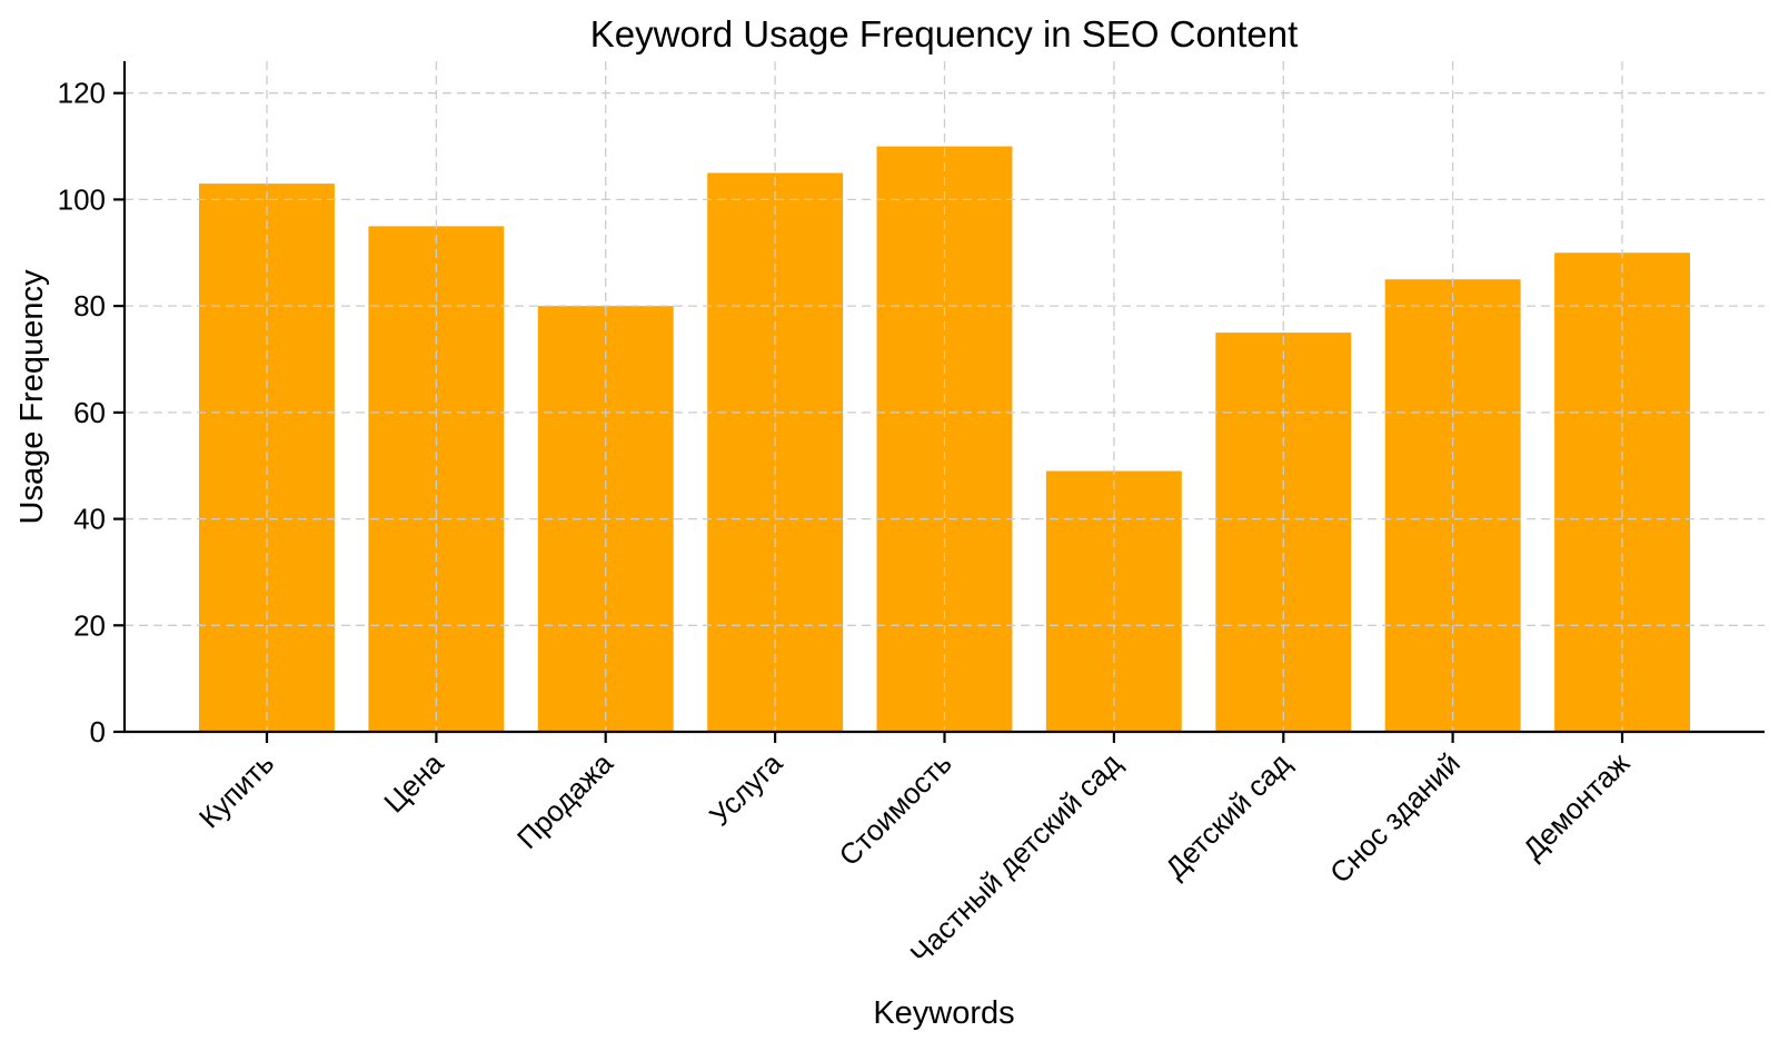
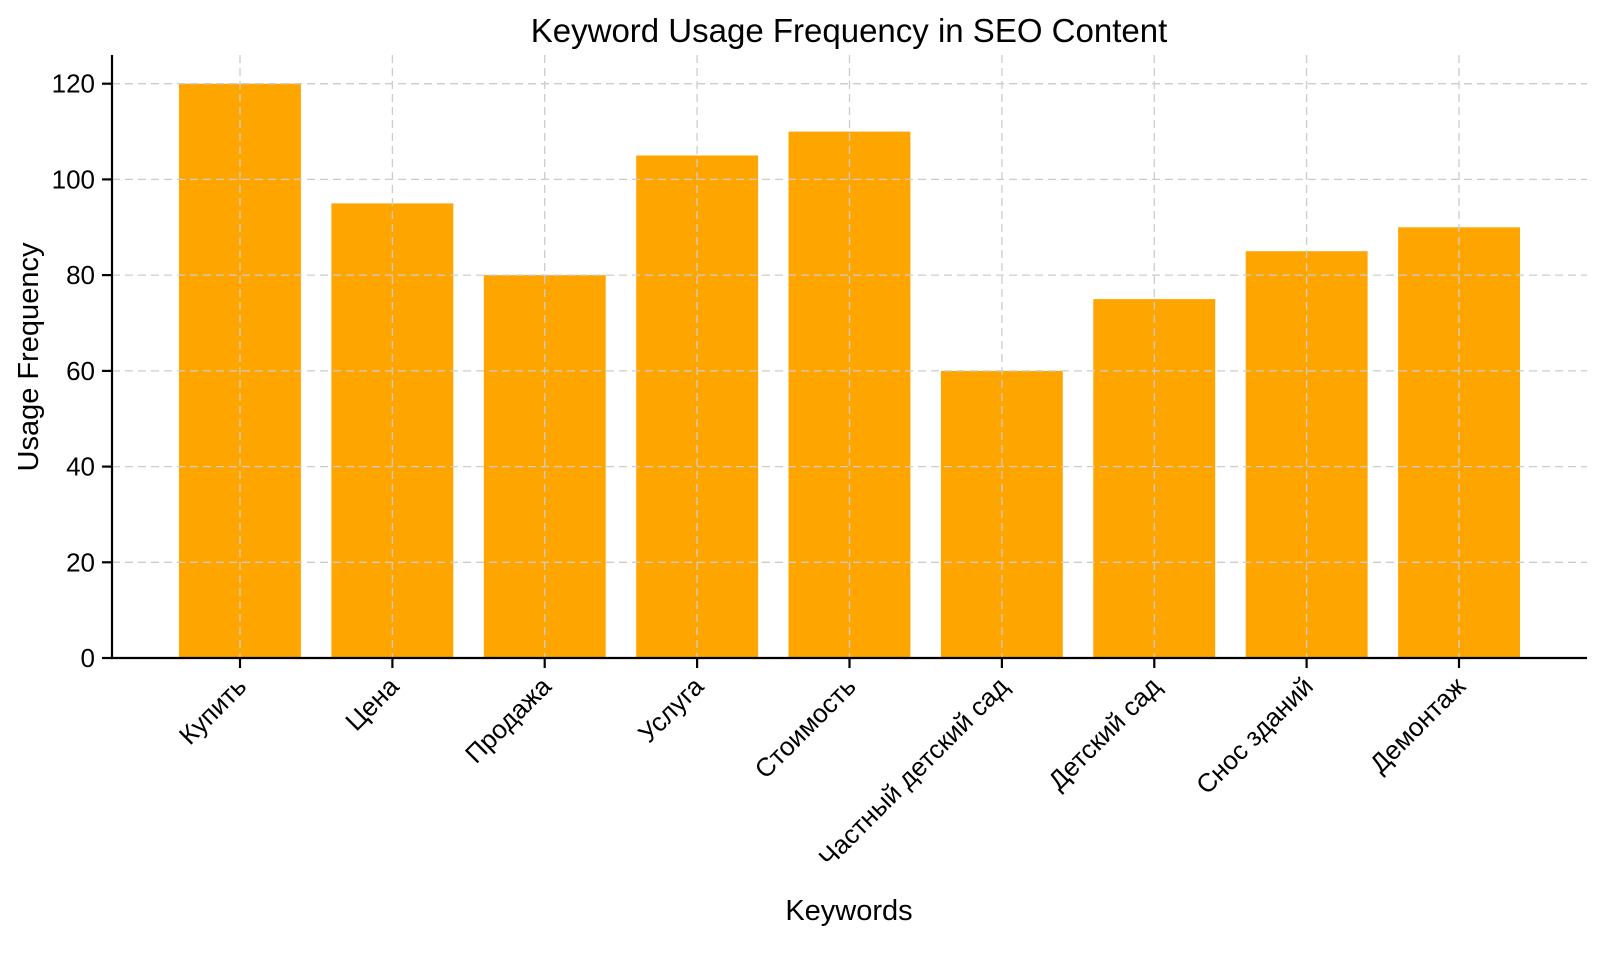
Купить: 103 -> 120
Частный детский сад: 49 -> 60
